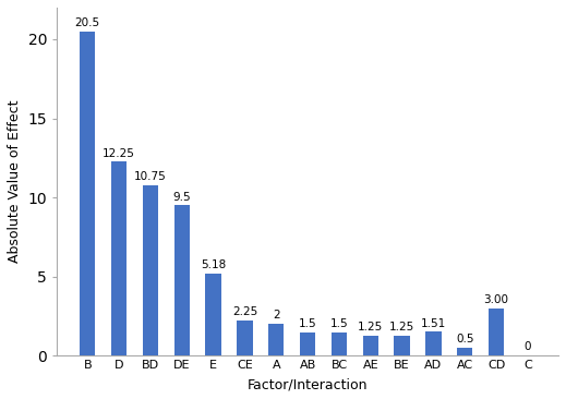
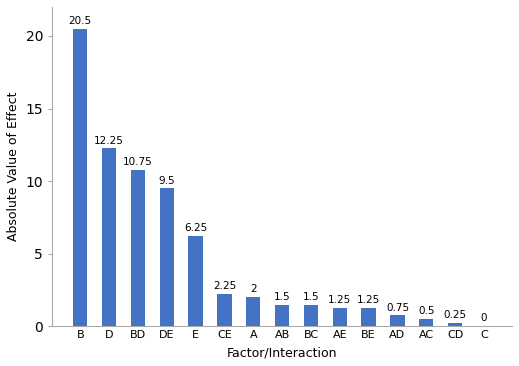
E: 5.18 -> 6.25
AD: 1.51 -> 0.75
CD: 3.00 -> 0.25
